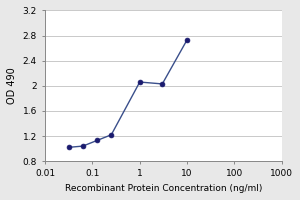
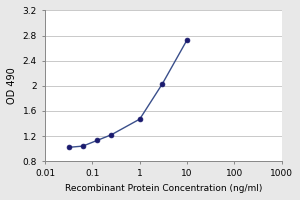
1: 2.06 -> 1.47
